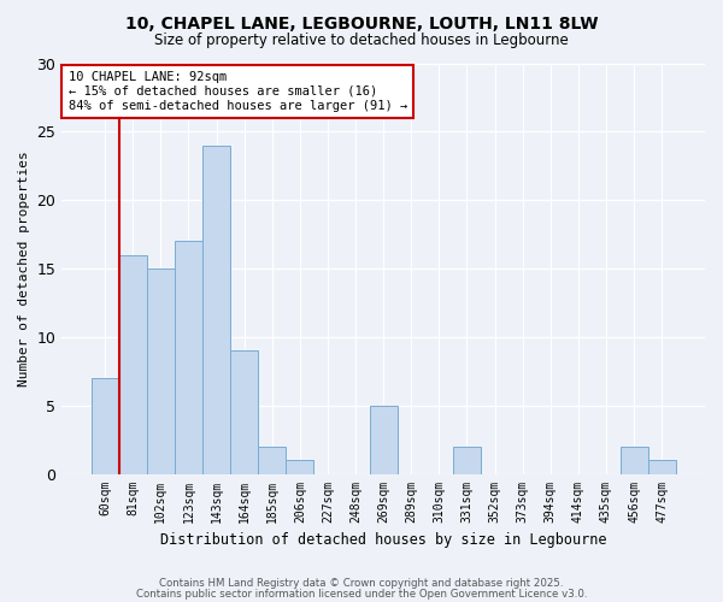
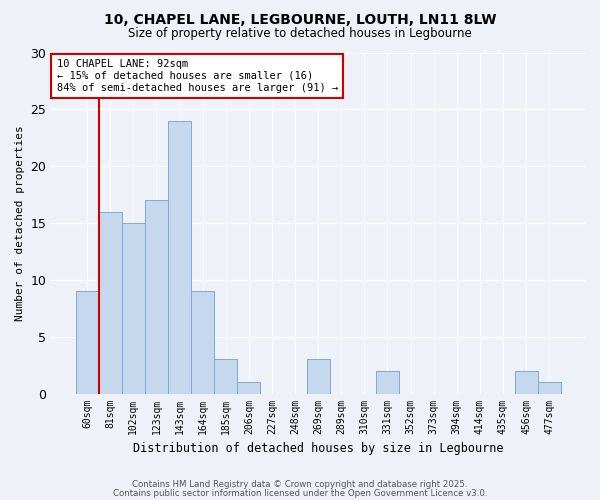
60sqm: 7 -> 9
185sqm: 2 -> 3
269sqm: 5 -> 3
